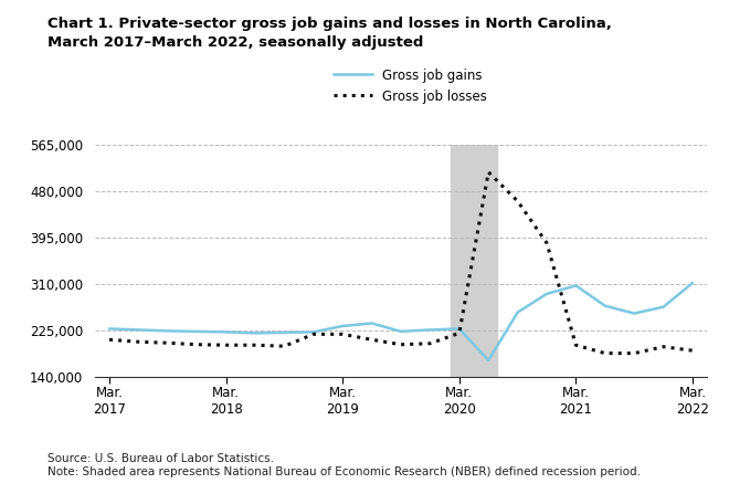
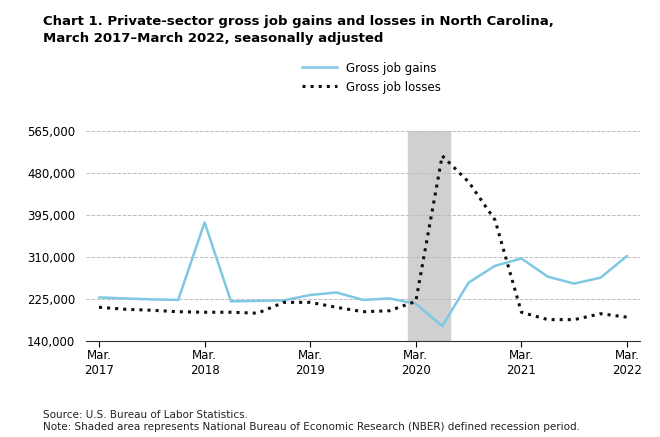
Gross job gains/Mar. 2018: 222,000 -> 380,000
Gross job gains/Mar. 2020: 228,000 -> 215,000
